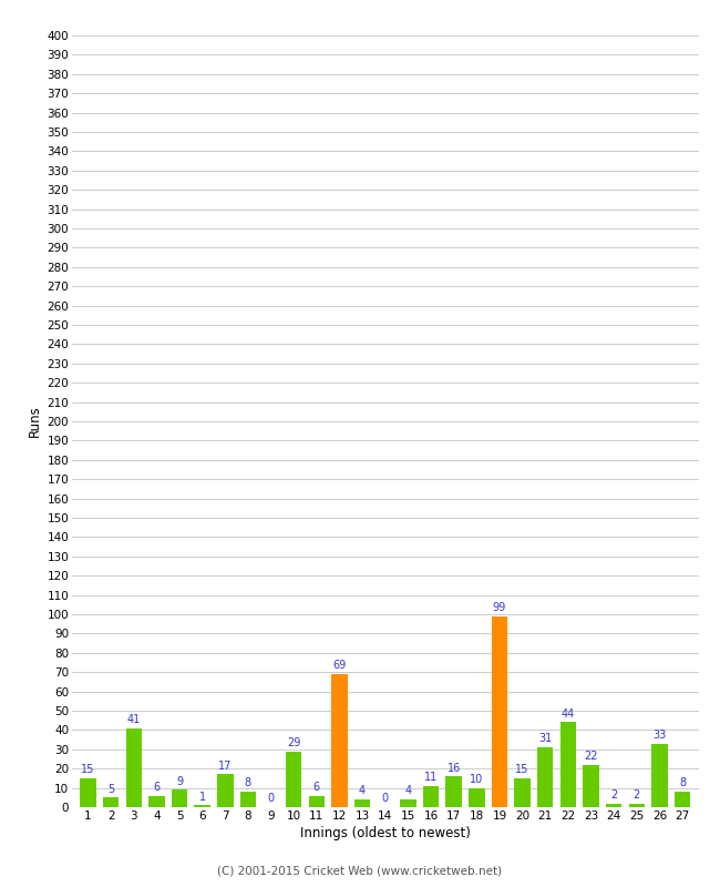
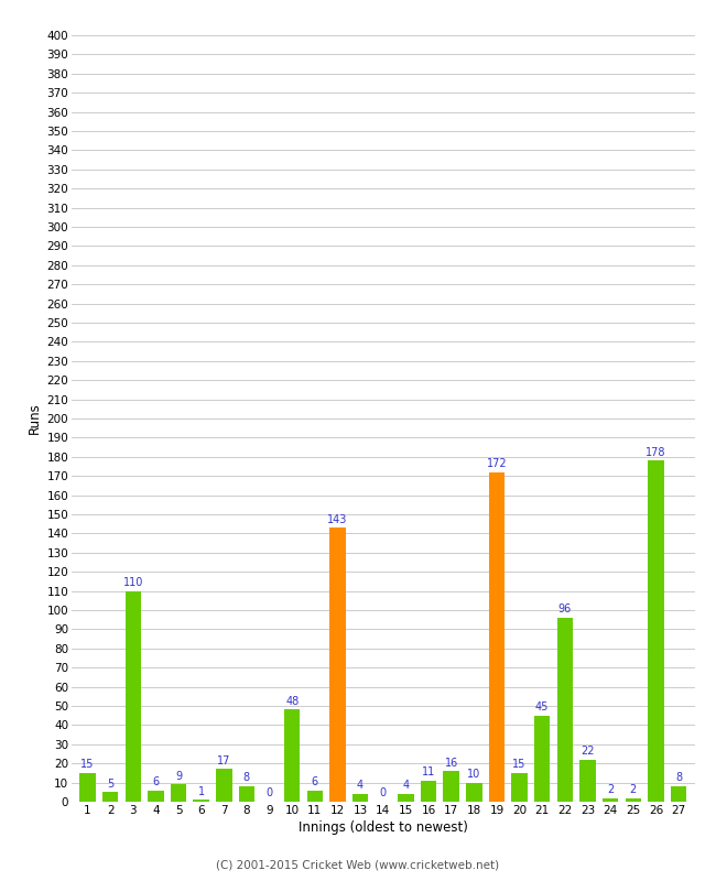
3: 41 -> 110
10: 29 -> 48
12: 69 -> 143
19: 99 -> 172
21: 31 -> 45
22: 44 -> 96
26: 33 -> 178
